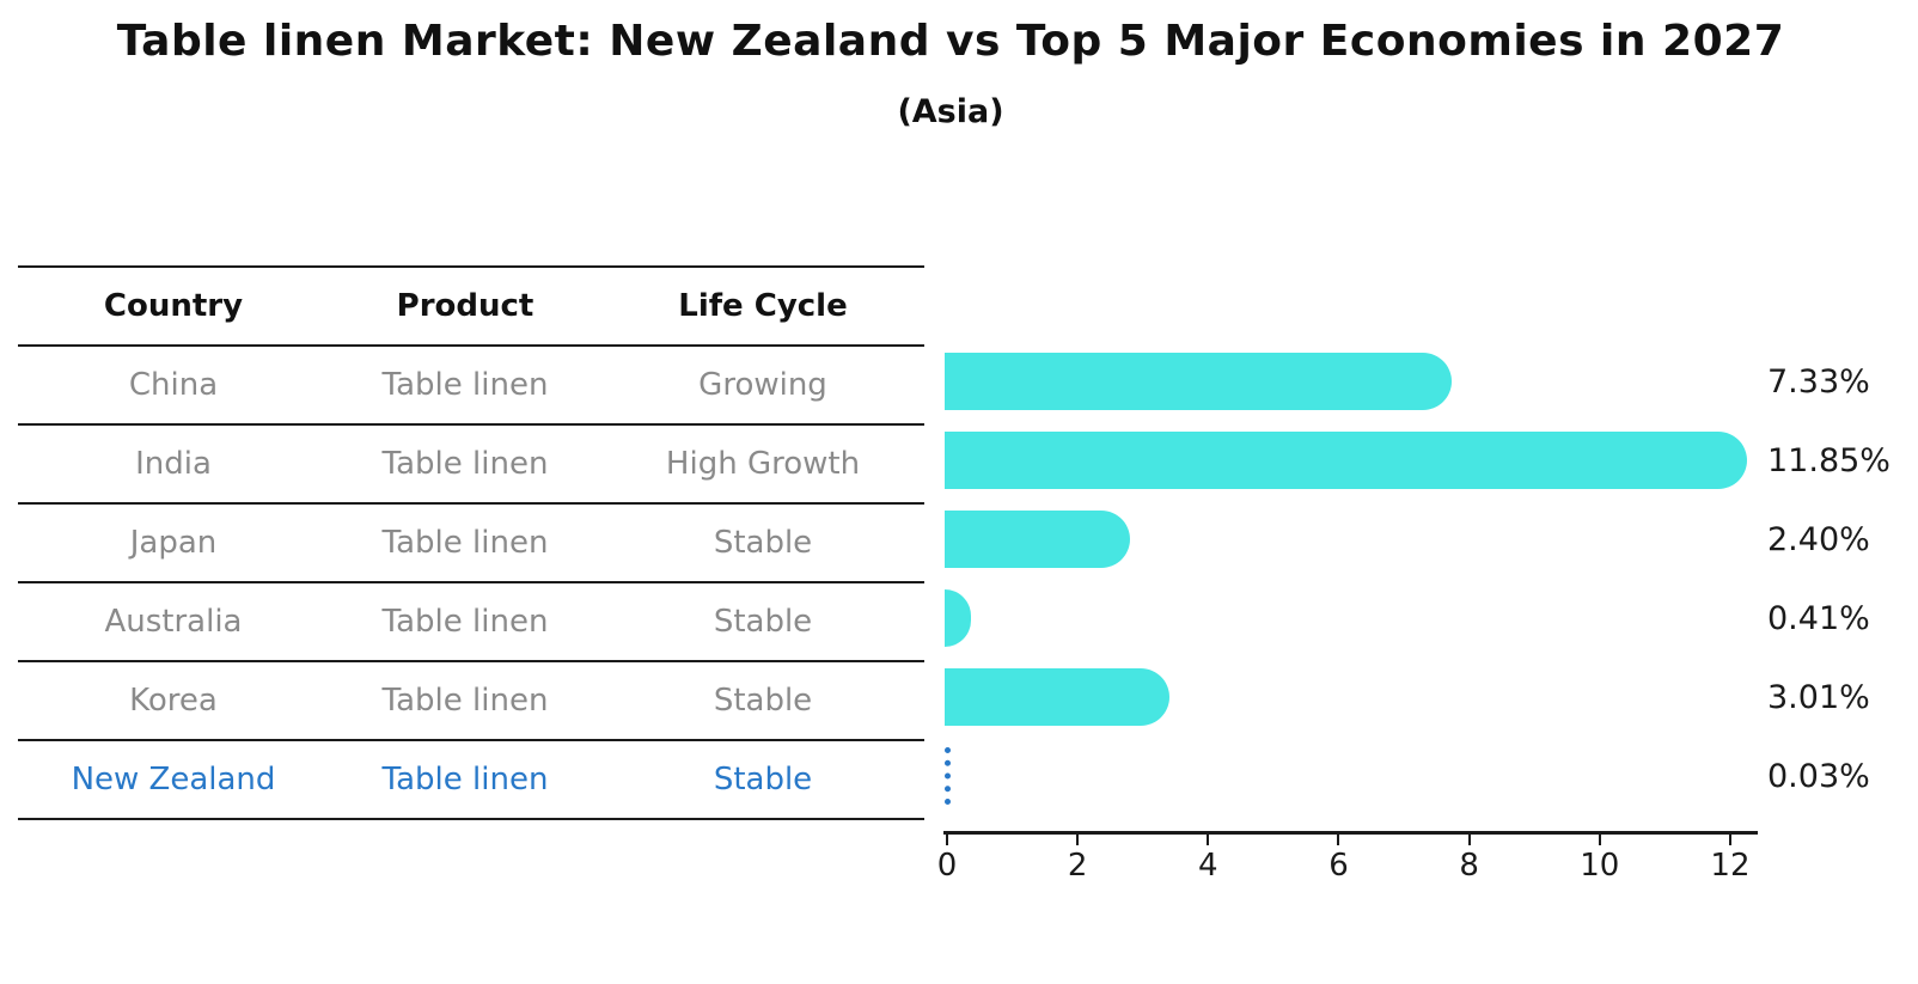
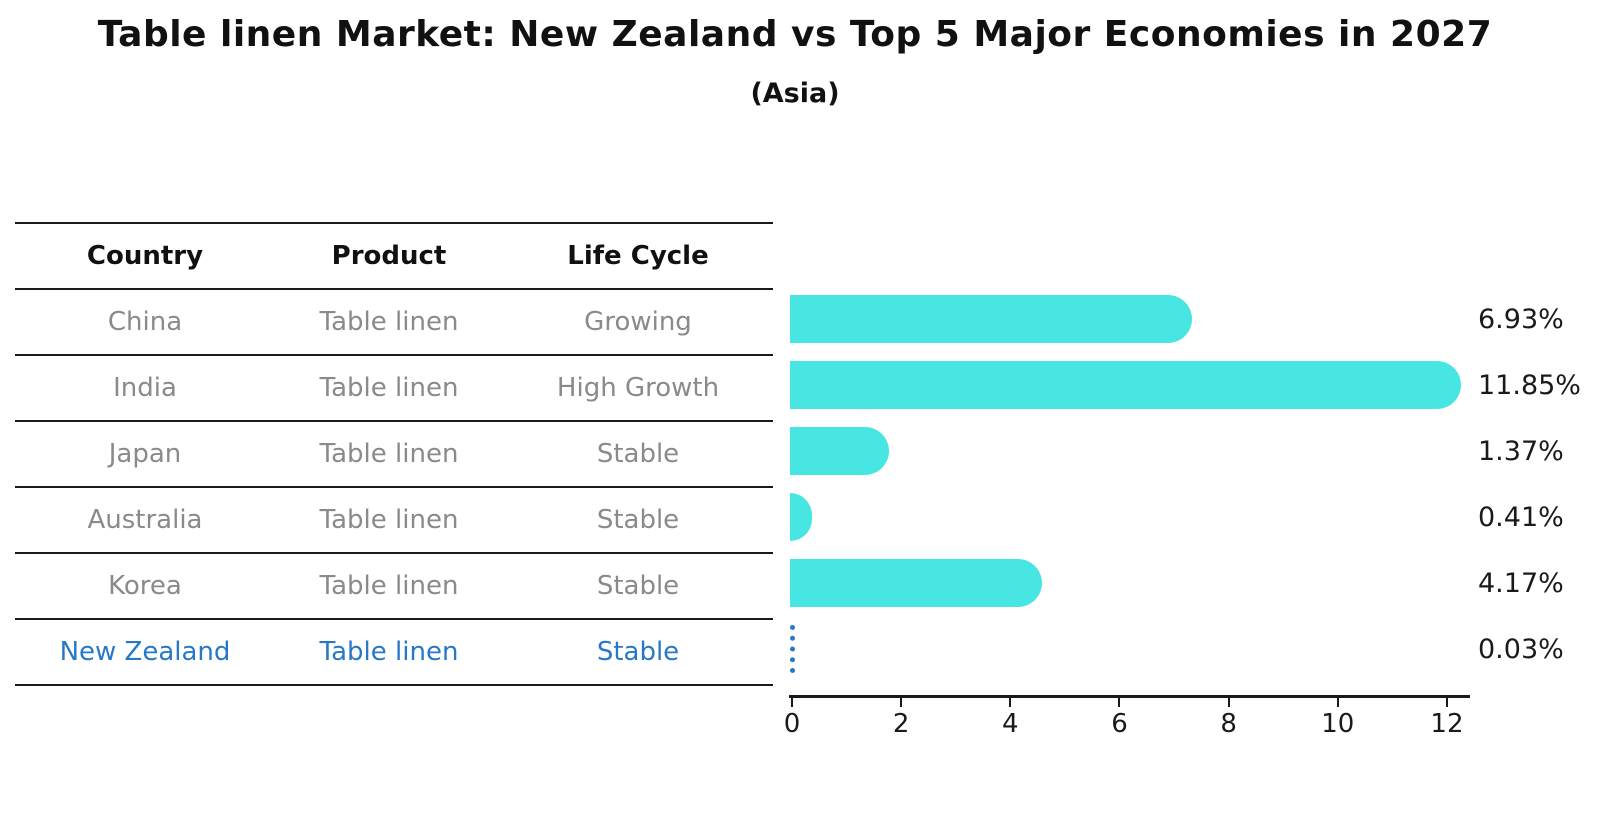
China: 7.33% -> 6.93%
Japan: 2.40% -> 1.37%
Korea: 3.01% -> 4.17%
